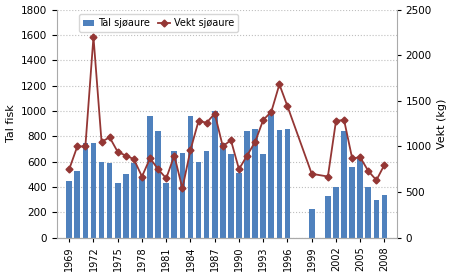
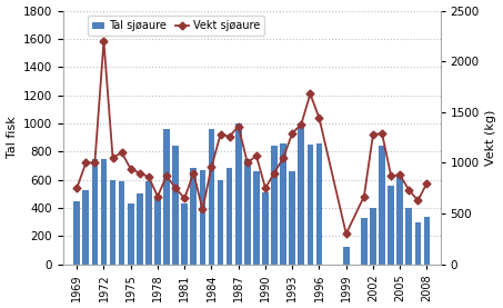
Tal sjøaure/1999: 230 -> 120
Vekt sjøaure/1999: 700 -> 300
